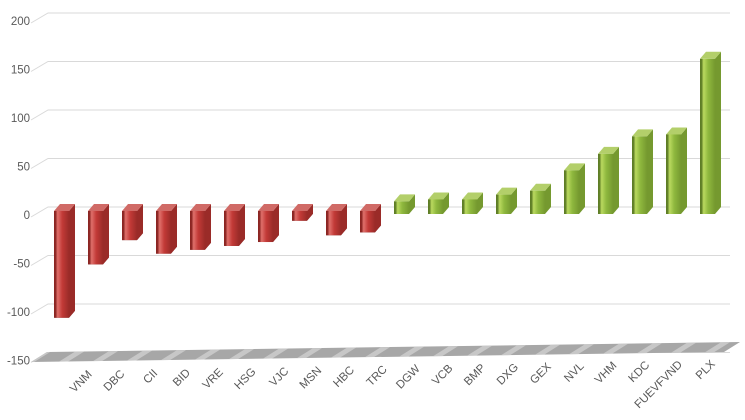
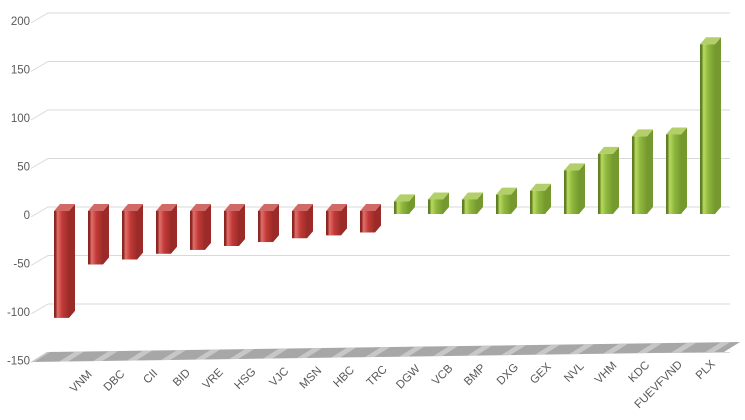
CII: -30 -> -50
MSN: -10 -> -30
PLX: 160 -> 180
